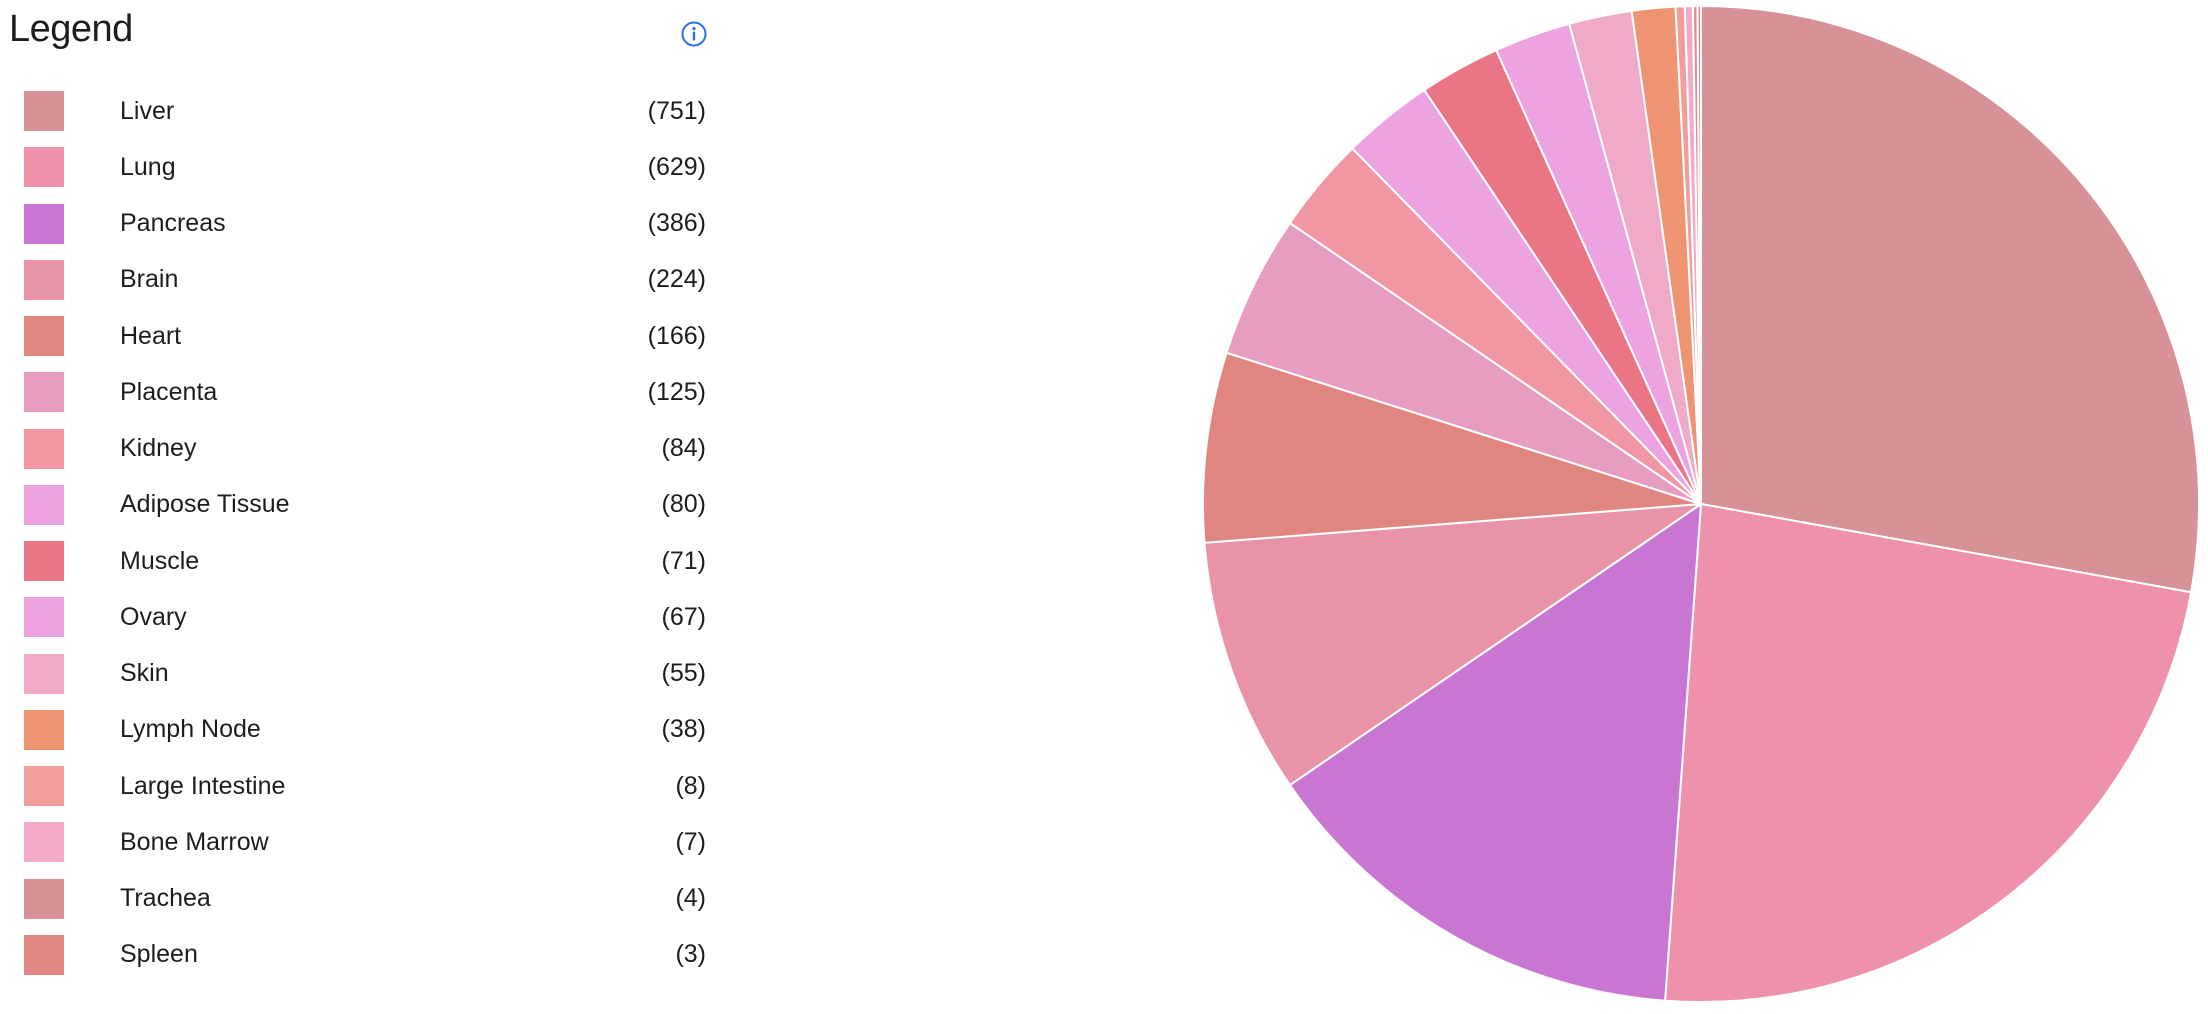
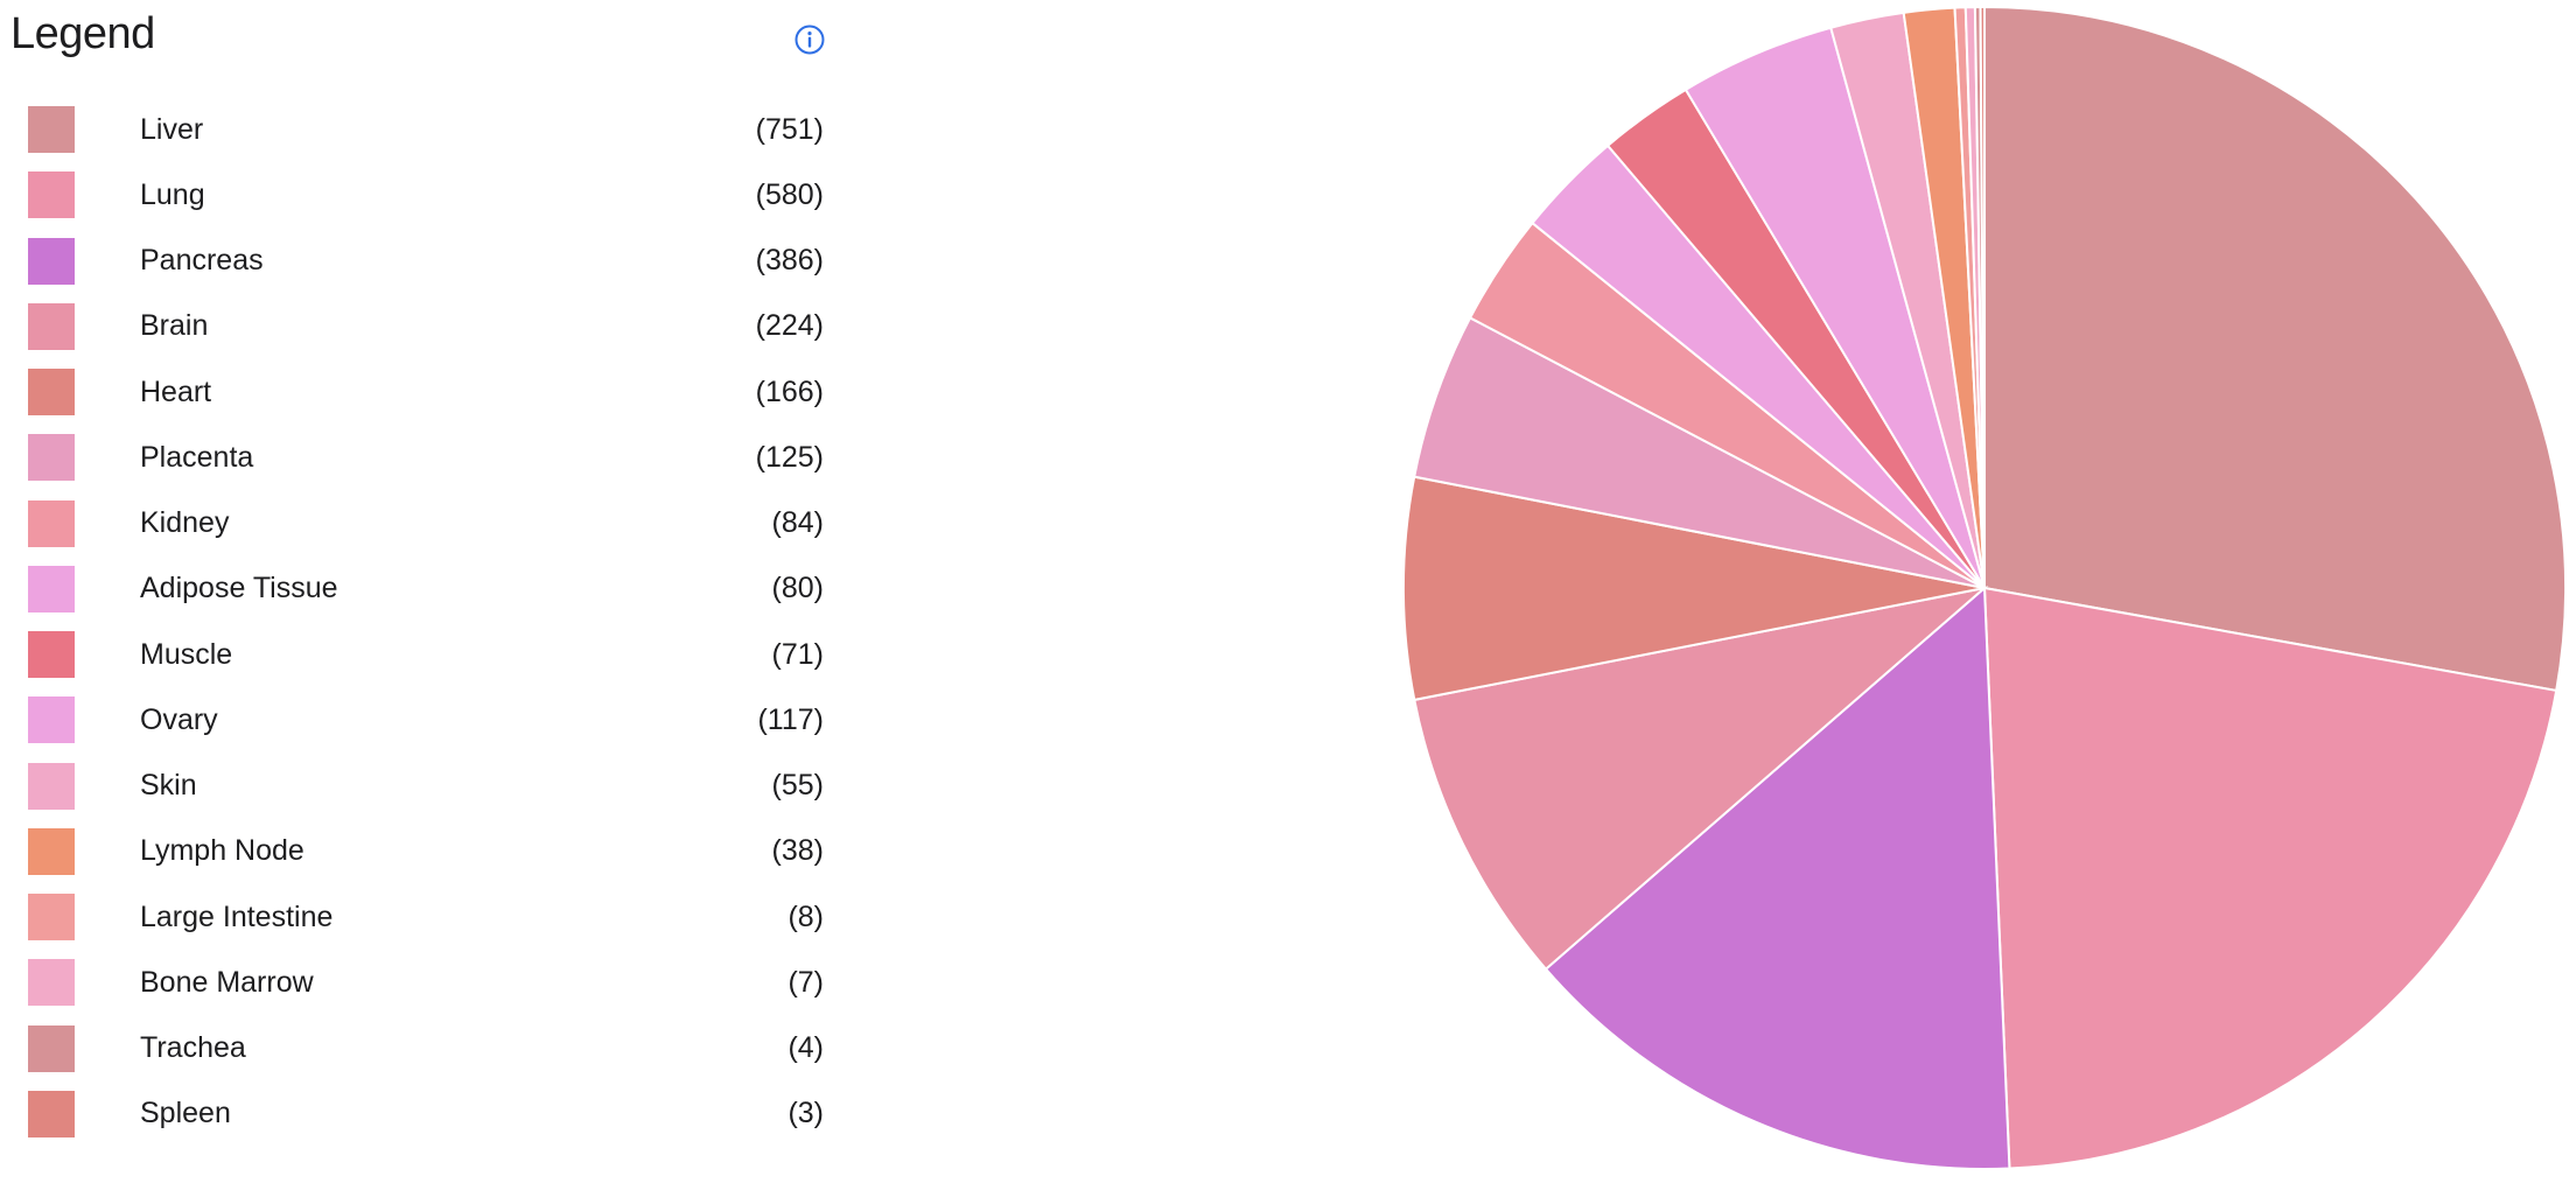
Lung: 629 -> 580
Ovary: 67 -> 117
